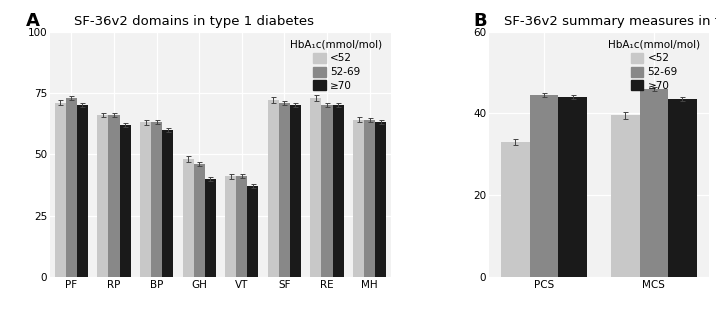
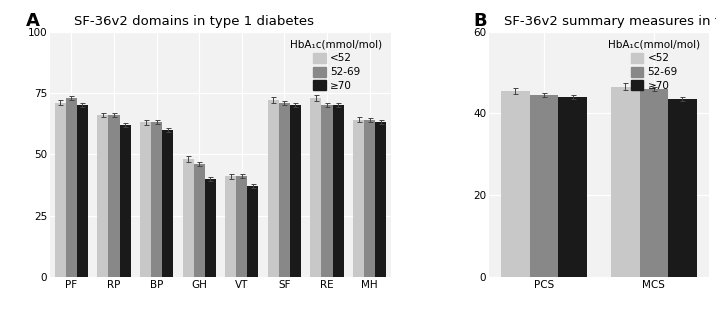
<52/PCS: 33.0 -> 45.5
<52/MCS: 39.5 -> 46.5
